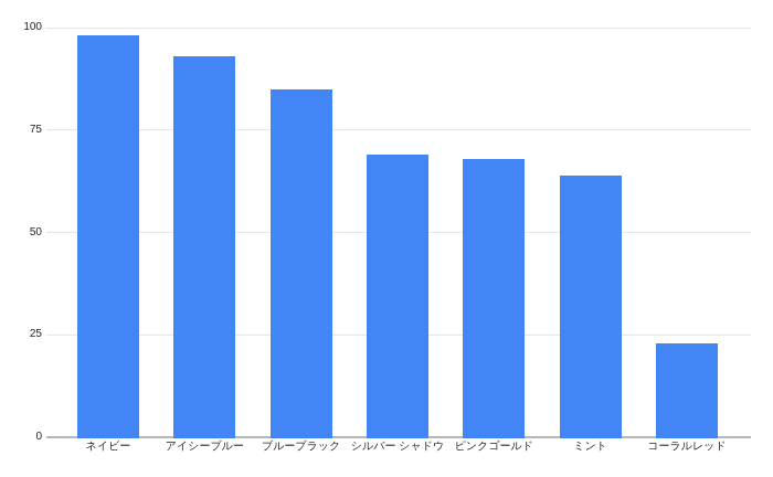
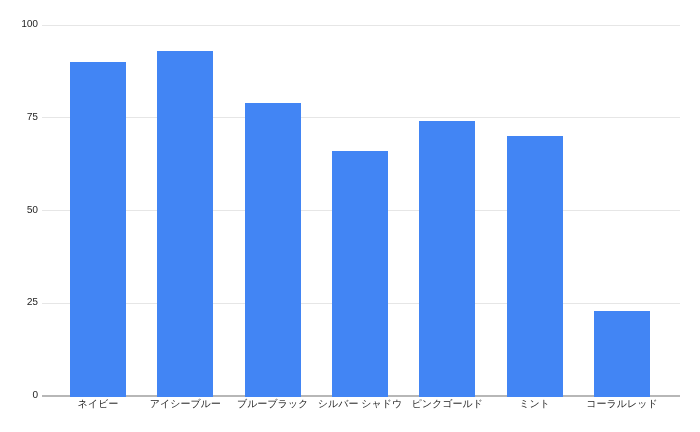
ネイビー: 98 -> 90
ブルーブラック: 85 -> 79
シルバー シャドウ: 69 -> 66
ピンクゴールド: 68 -> 74
ミント: 64 -> 70
